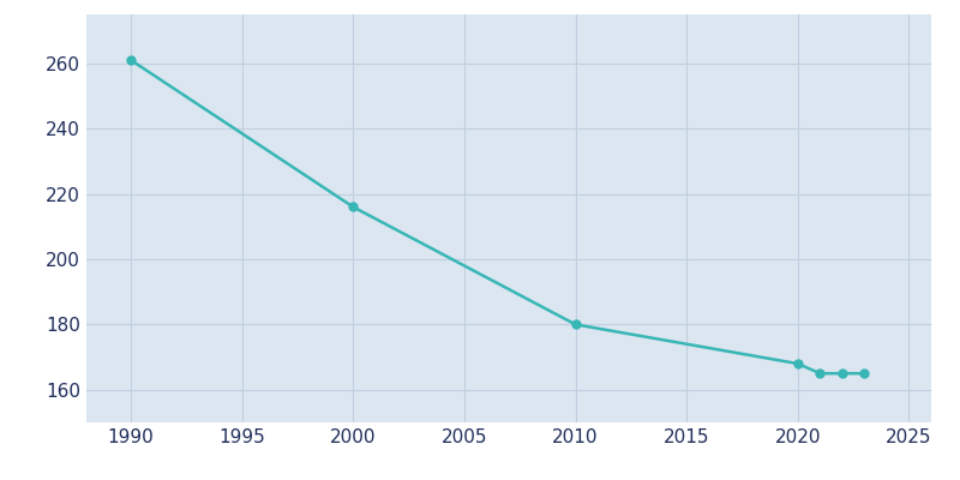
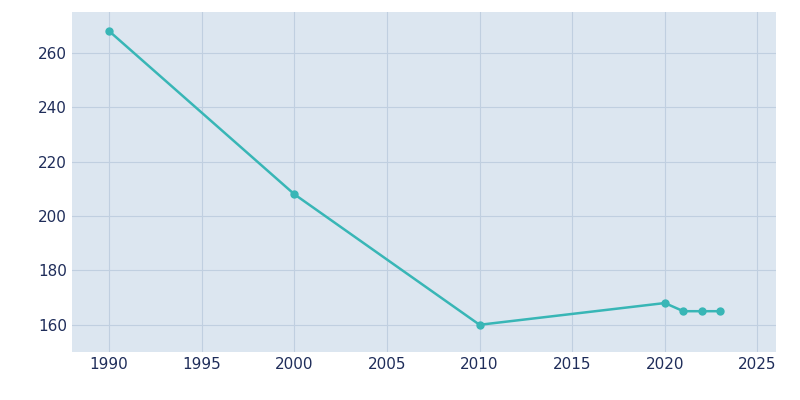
1990: 261 -> 268
2000: 216 -> 208
2010: 180 -> 160
